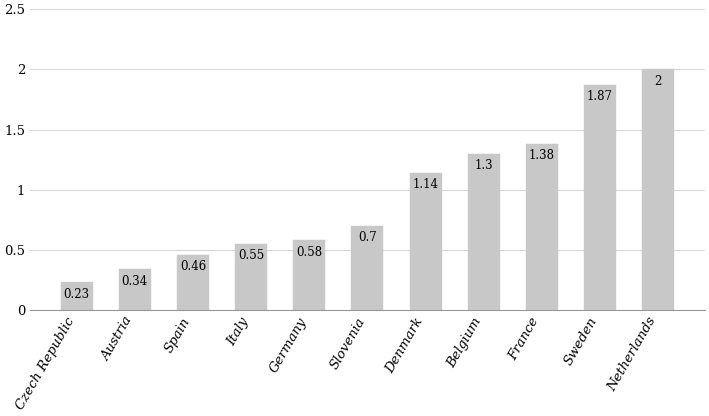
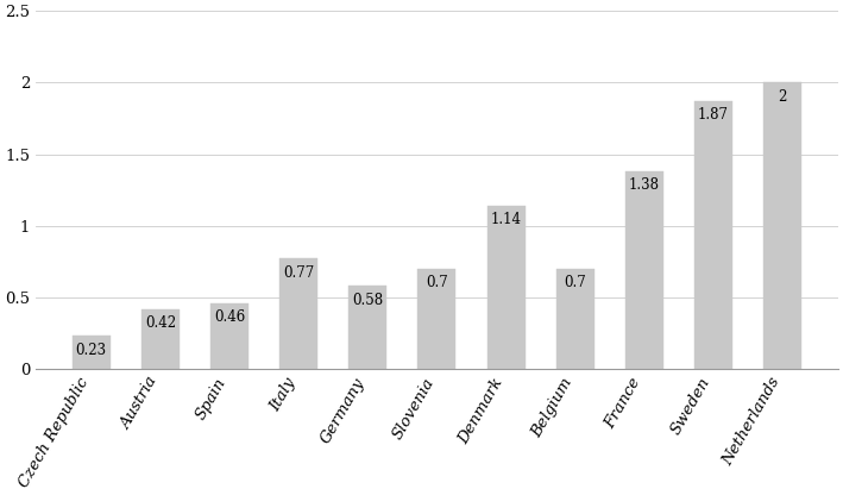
Austria: 0.34 -> 0.42
Italy: 0.55 -> 0.77
Belgium: 1.3 -> 0.7
